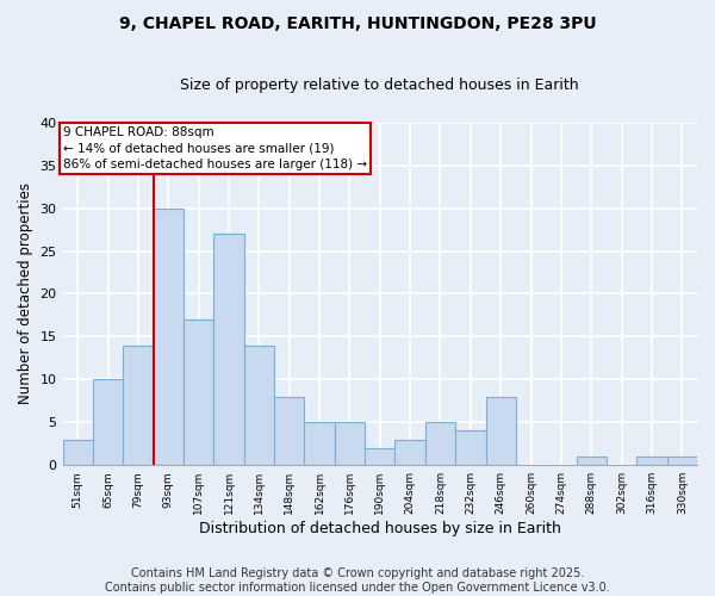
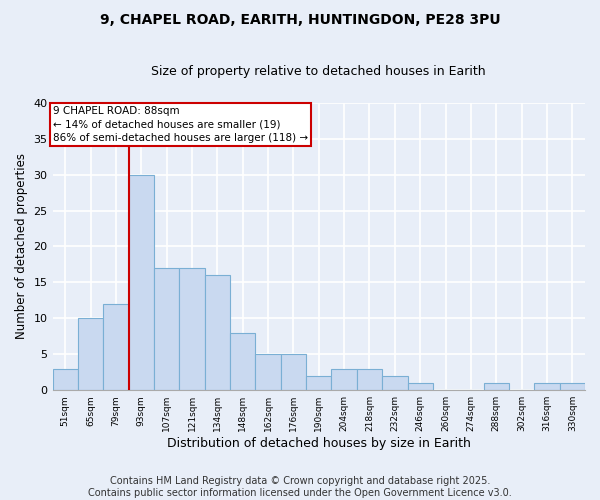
79sqm: 14 -> 12
121sqm: 27 -> 17
134sqm: 14 -> 16
218sqm: 5 -> 3
232sqm: 4 -> 2
246sqm: 8 -> 1
